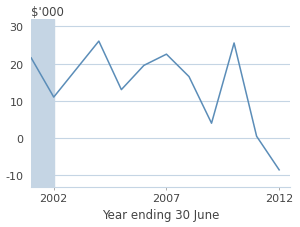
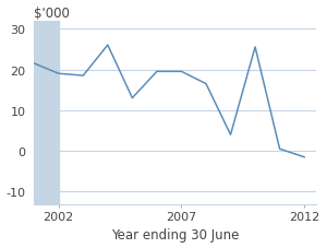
2002: 11.0 -> 19.0
2007: 22.5 -> 19.5
2012: -8.5 -> -1.5
